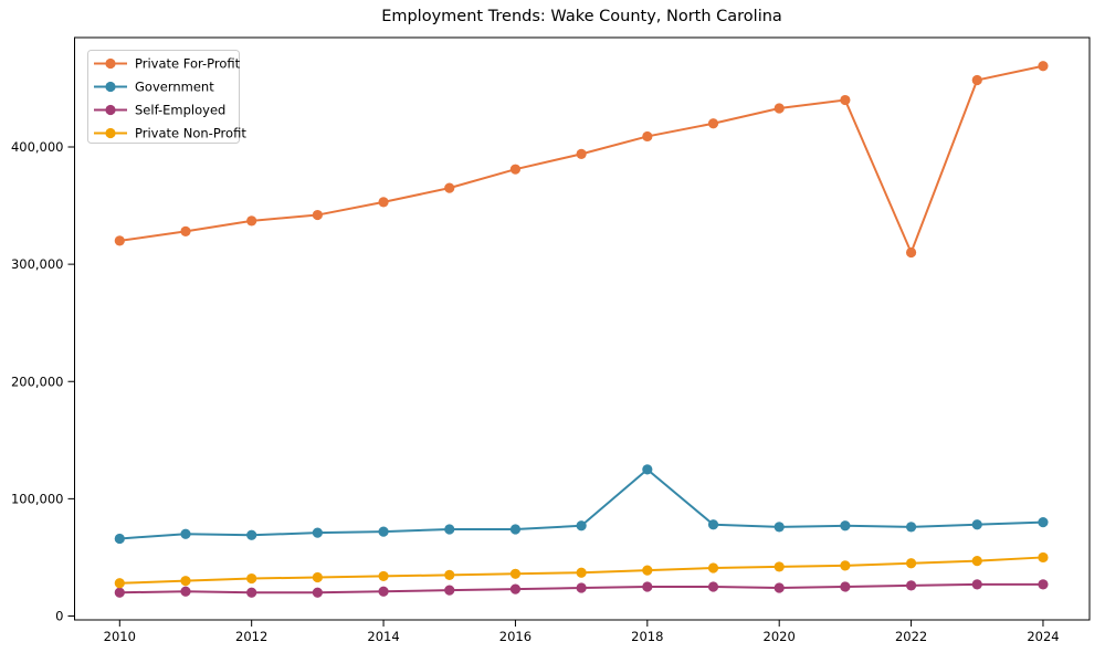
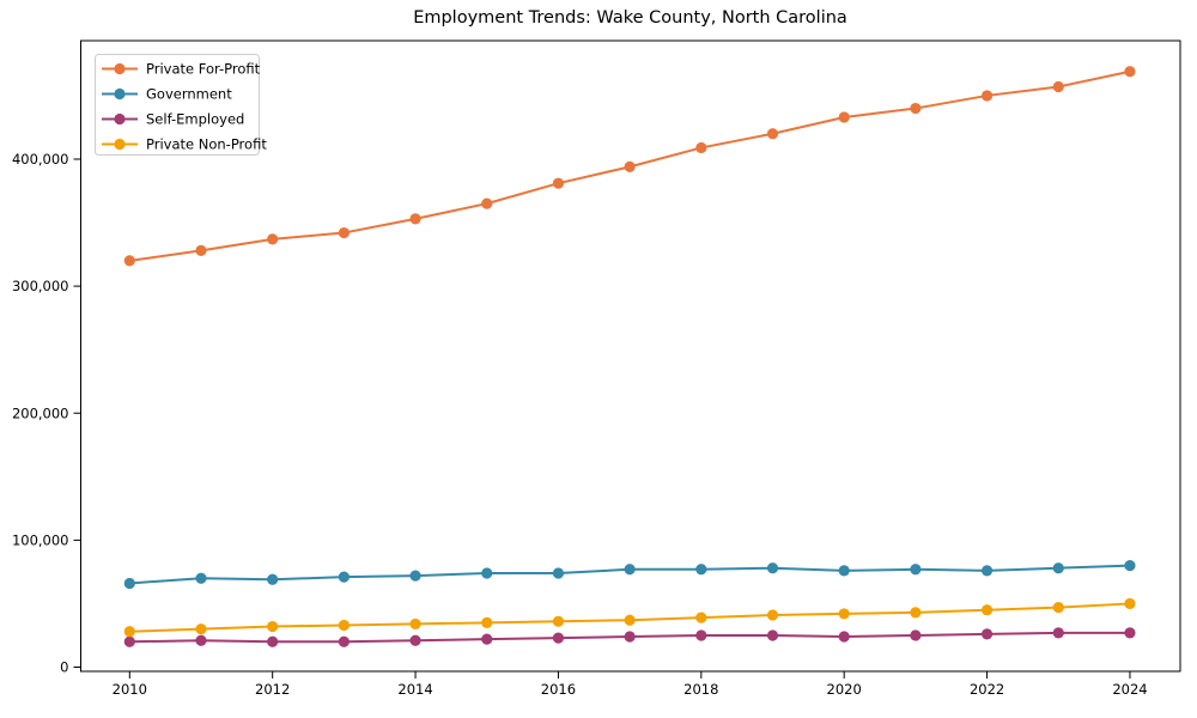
Government/2018: 125000 -> 77000
Private For-Profit/2022: 310000 -> 450000
